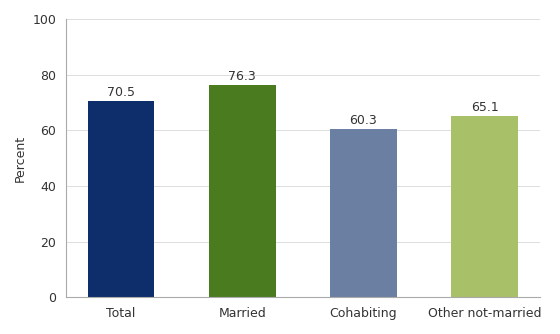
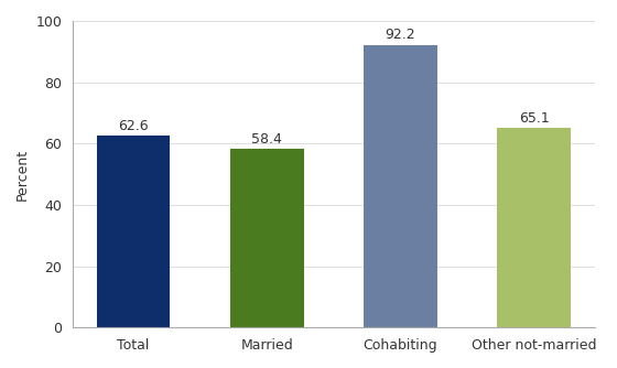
Total: 70.5 -> 62.6
Married: 76.3 -> 58.4
Cohabiting: 60.3 -> 92.2
